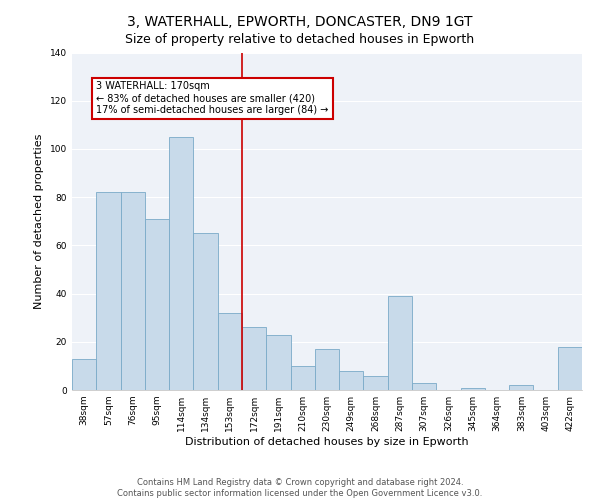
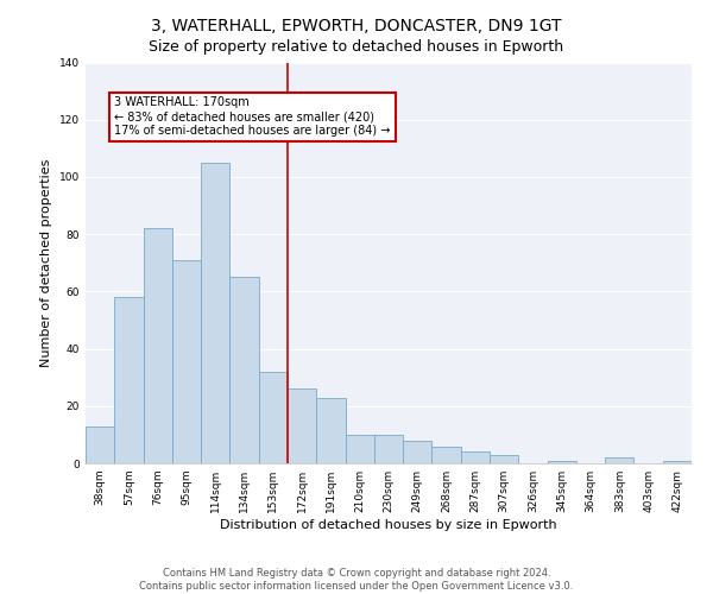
57sqm: 82 -> 58
230sqm: 17 -> 10
287sqm: 39 -> 4
422sqm: 18 -> 1
